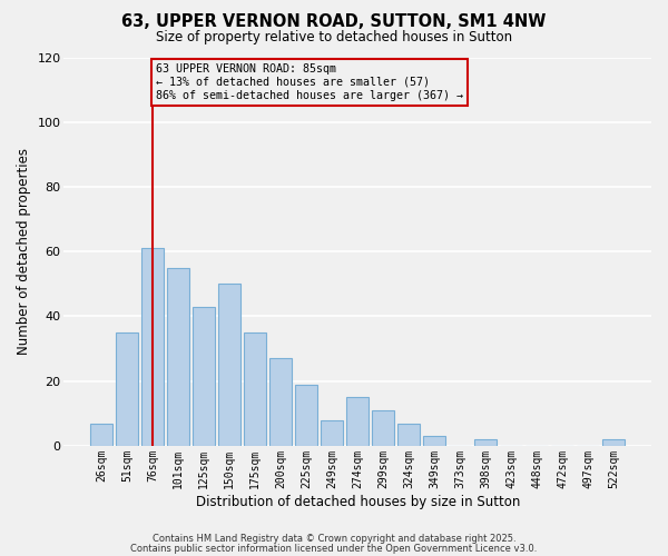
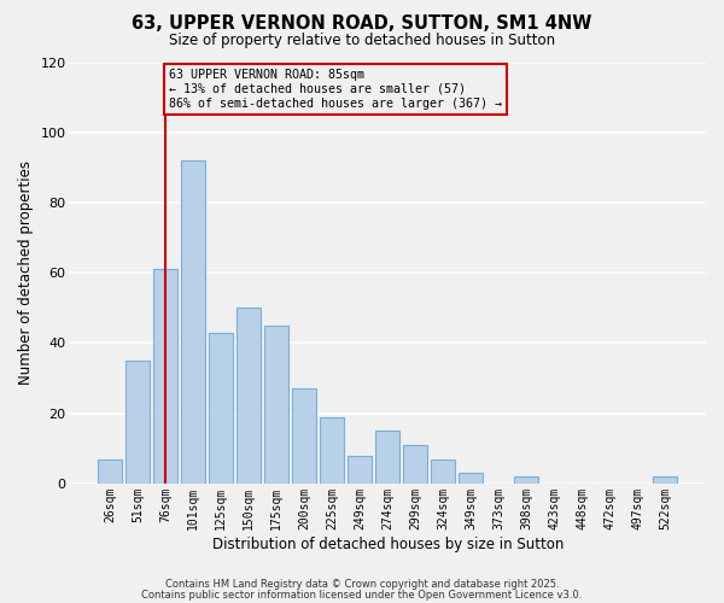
101sqm: 55 -> 92
175sqm: 35 -> 45
